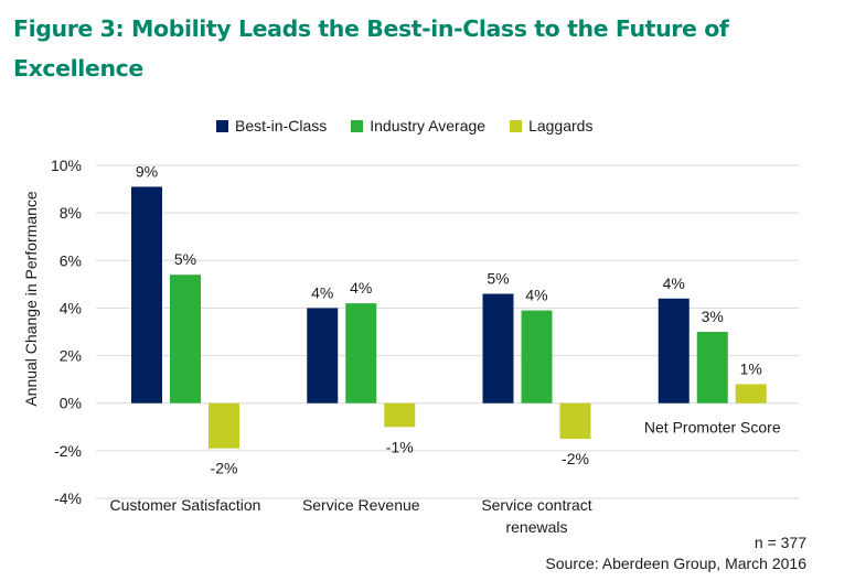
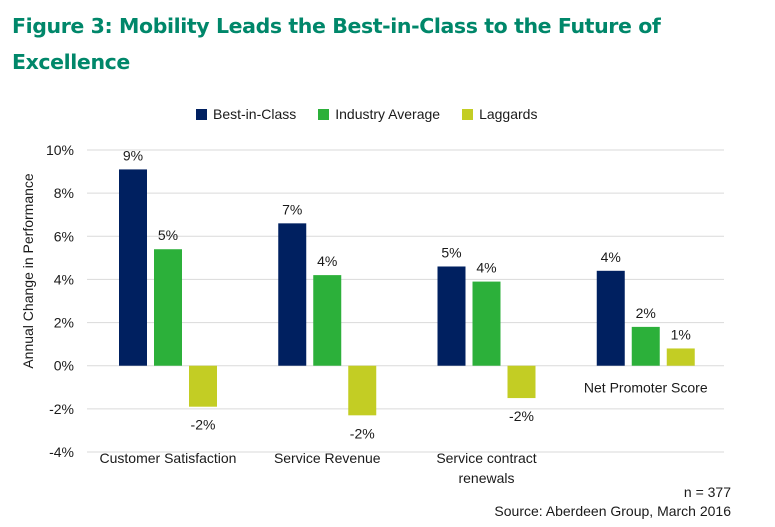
Best-in-Class/Service Revenue: 4% -> 7%
Laggards/Service Revenue: -1% -> -2%
Industry Average/Net Promoter Score: 3% -> 2%
